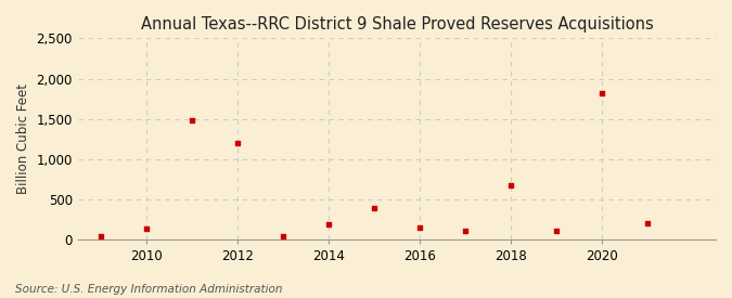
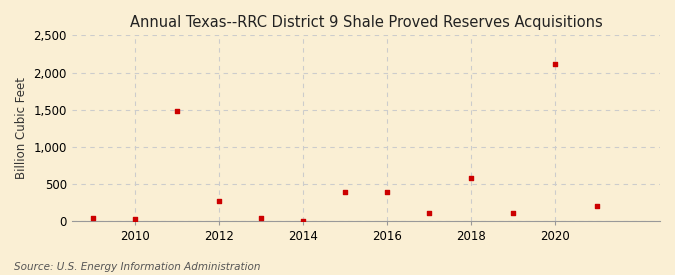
2010: 140 -> 30
2012: 1,200 -> 270
2014: 200 -> 10
2016: 160 -> 400
2018: 680 -> 590
2020: 1,820 -> 2,110
